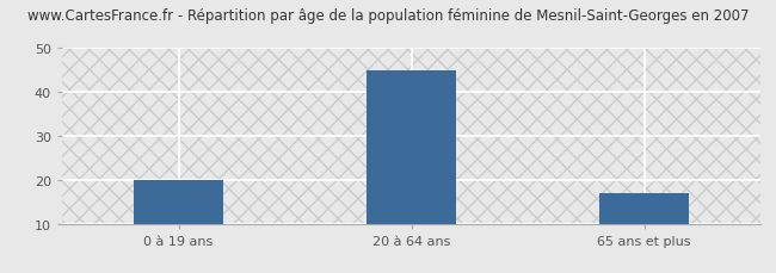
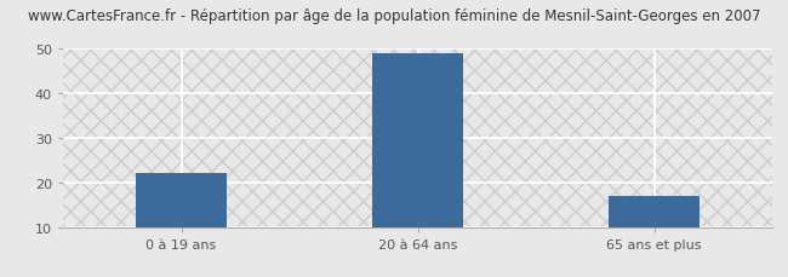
0 à 19 ans: 20 -> 22
20 à 64 ans: 45 -> 49
